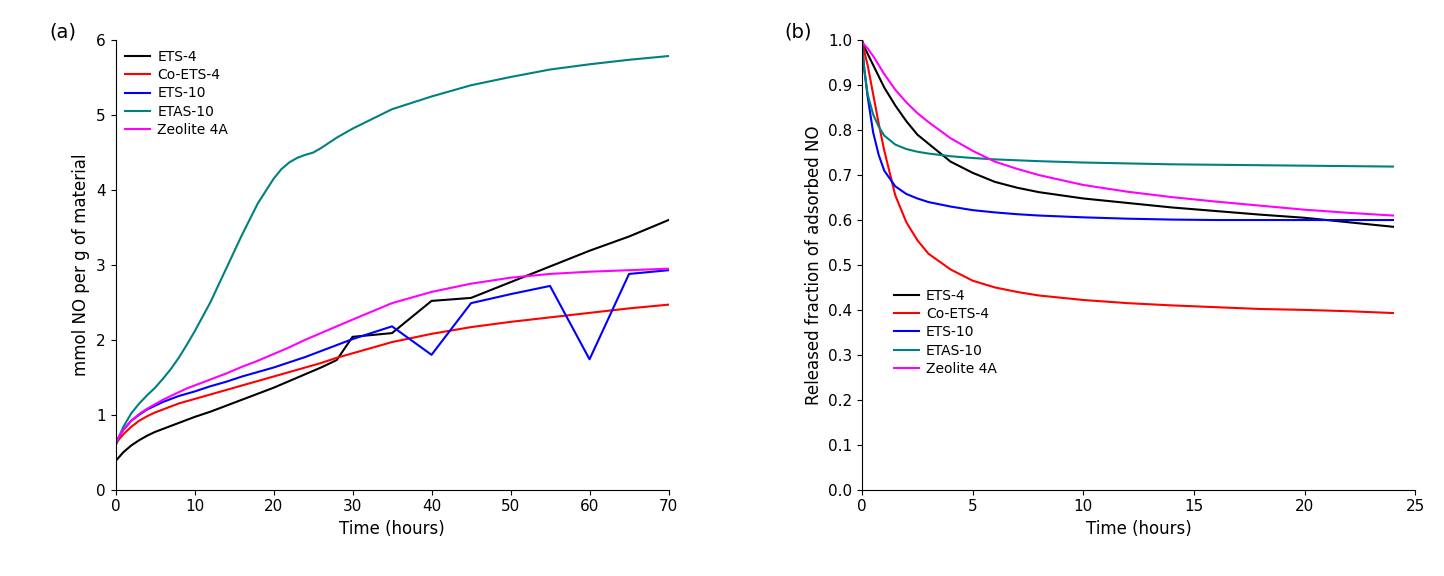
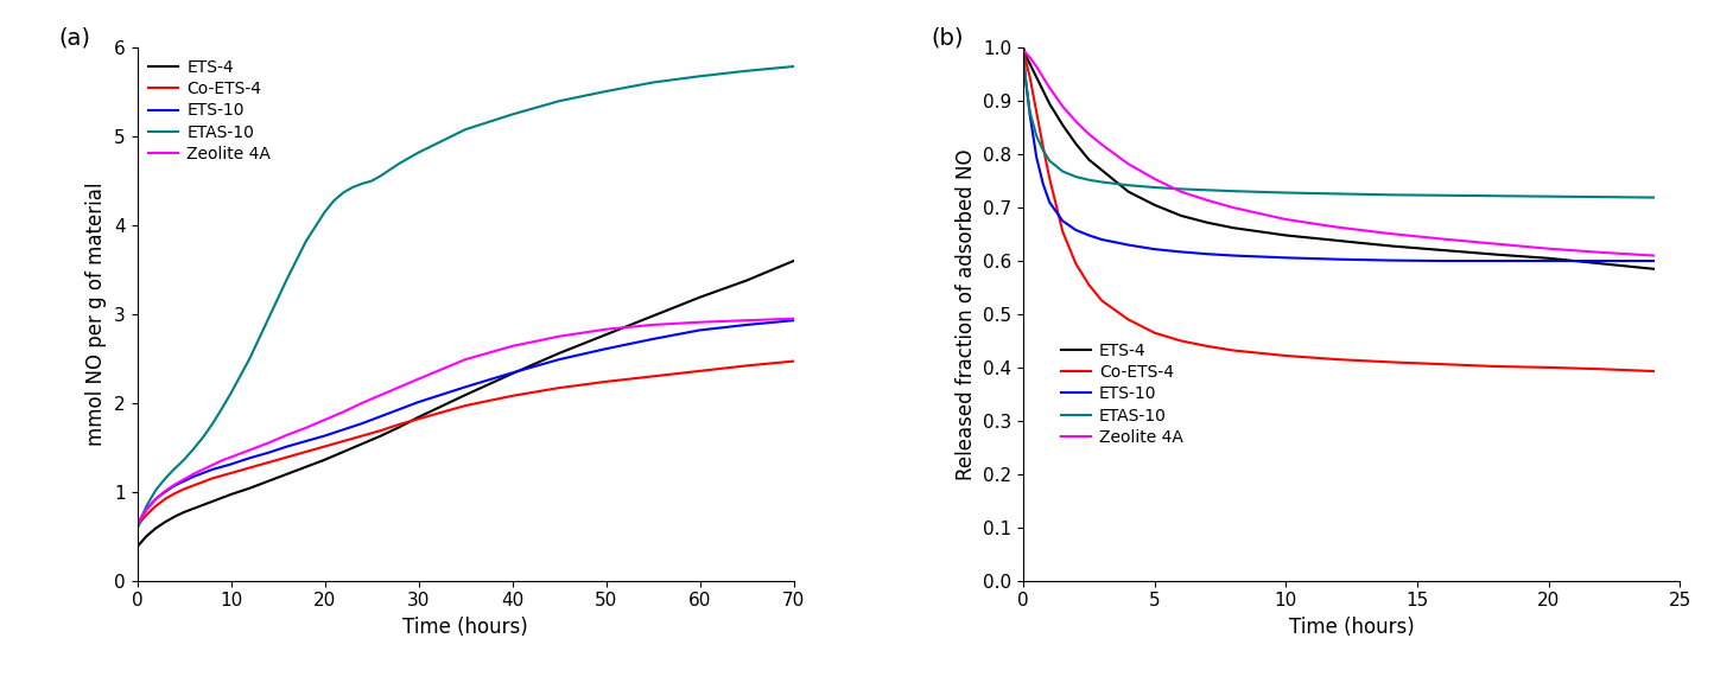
ETS-4/30: 2.04 -> 1.84
ETS-4/40: 2.52 -> 2.33
ETS-10/40: 1.80 -> 2.34
ETS-10/60: 1.74 -> 2.82
